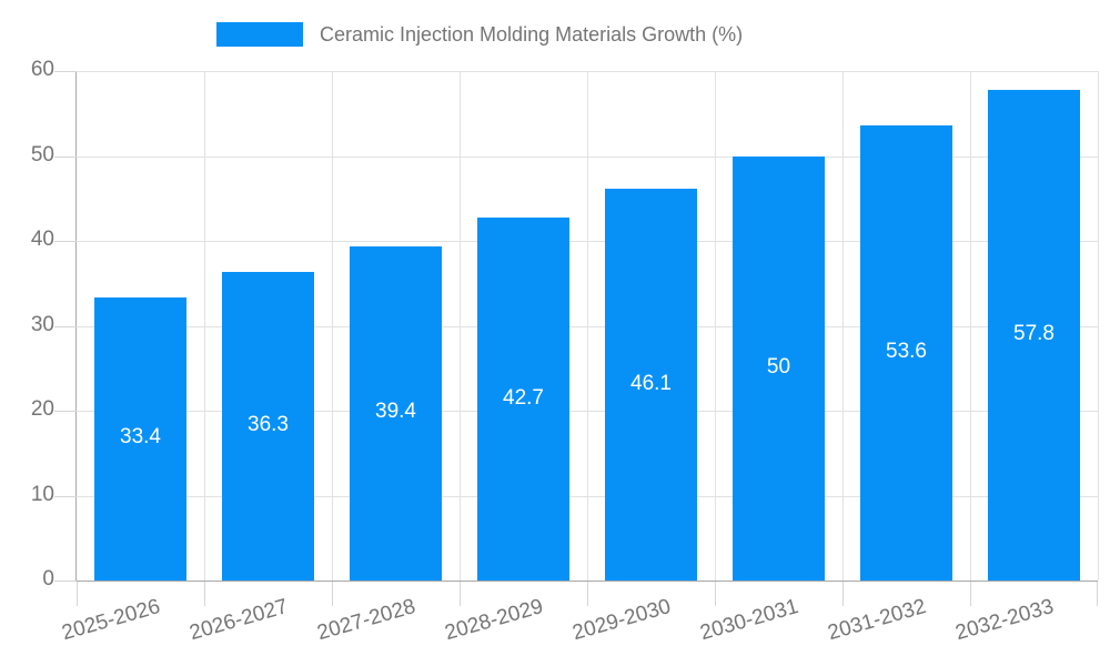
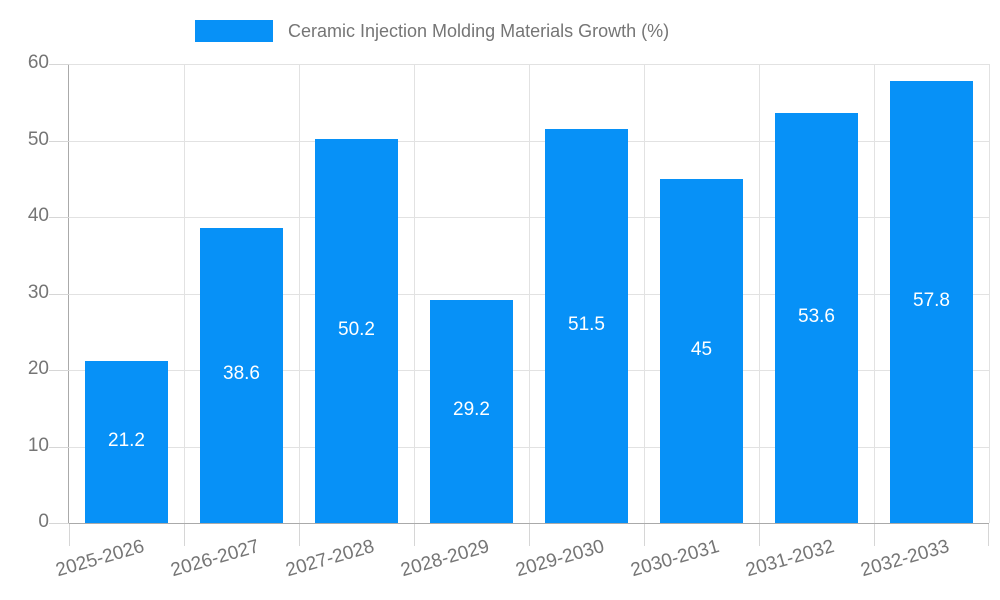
2025-2026: 33.4 -> 21.2
2026-2027: 36.3 -> 38.6
2027-2028: 39.4 -> 50.2
2028-2029: 42.7 -> 29.2
2029-2030: 46.1 -> 51.5
2030-2031: 50 -> 45
